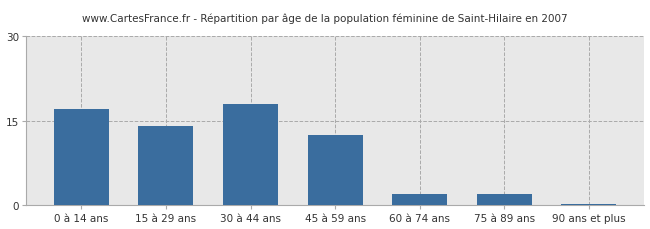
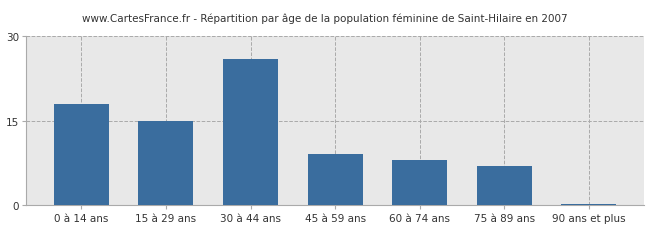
0 à 14 ans: 17.0 -> 18.0
15 à 29 ans: 14.0 -> 15.0
30 à 44 ans: 18.0 -> 26.0
45 à 59 ans: 12.5 -> 9.0
60 à 74 ans: 2.0 -> 8.0
75 à 89 ans: 2.0 -> 7.0
